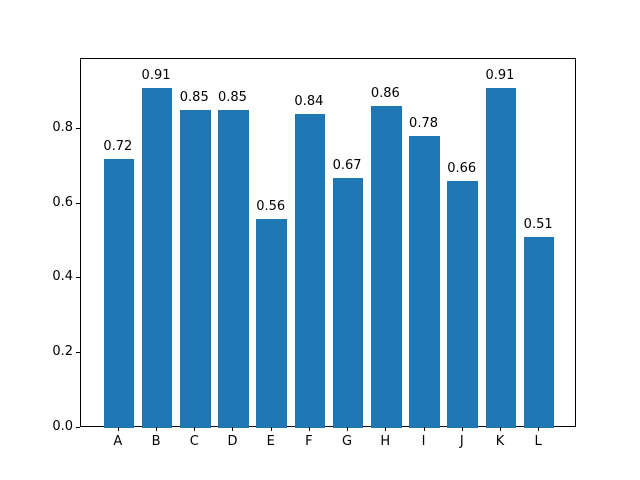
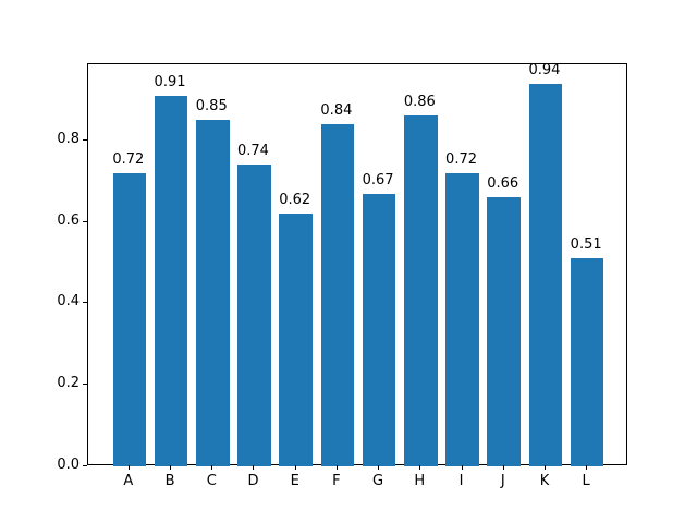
D: 0.85 -> 0.74
E: 0.56 -> 0.62
I: 0.78 -> 0.72
K: 0.91 -> 0.94
